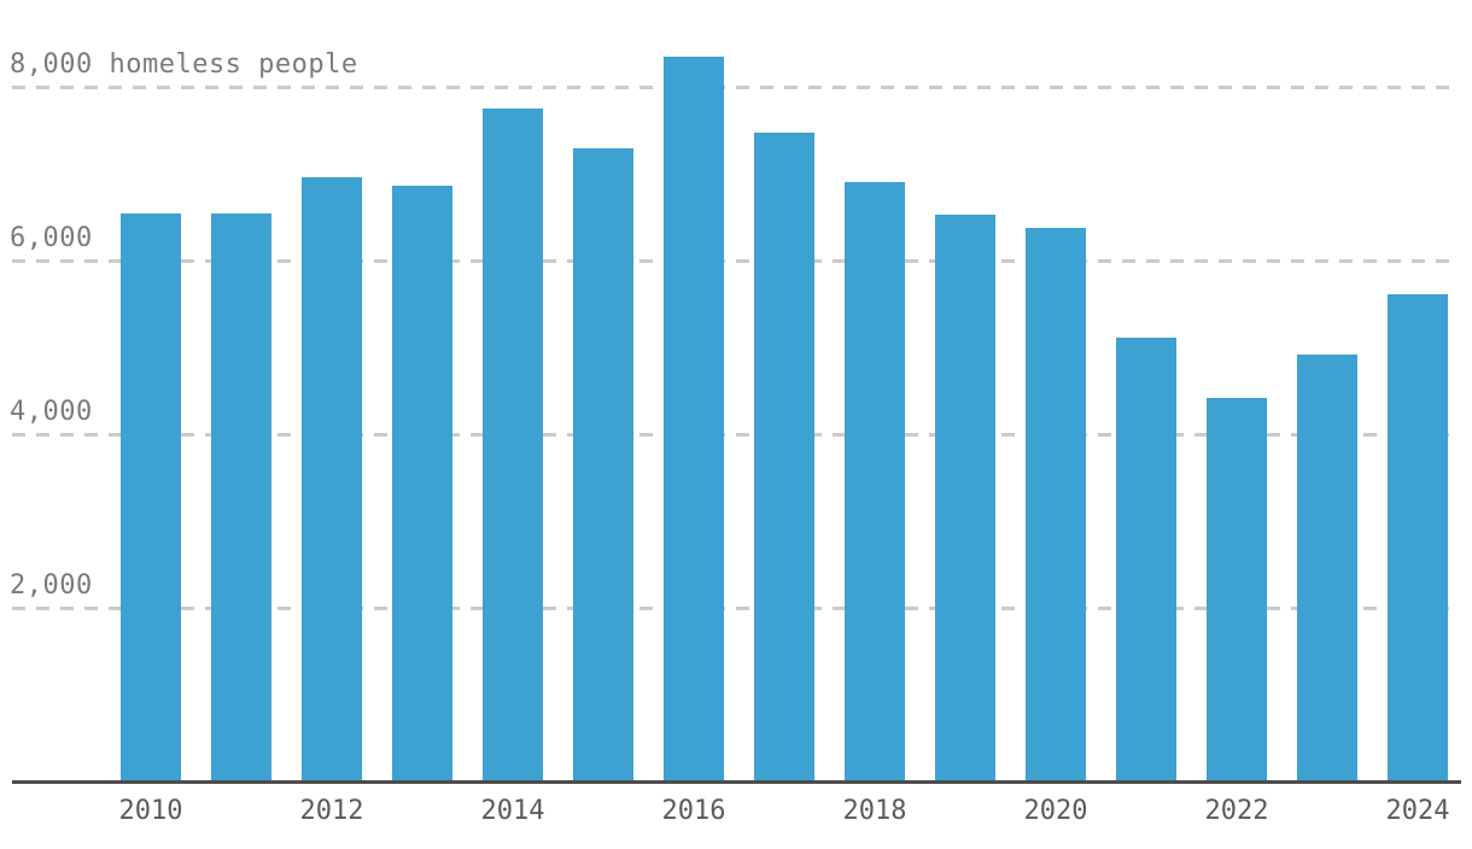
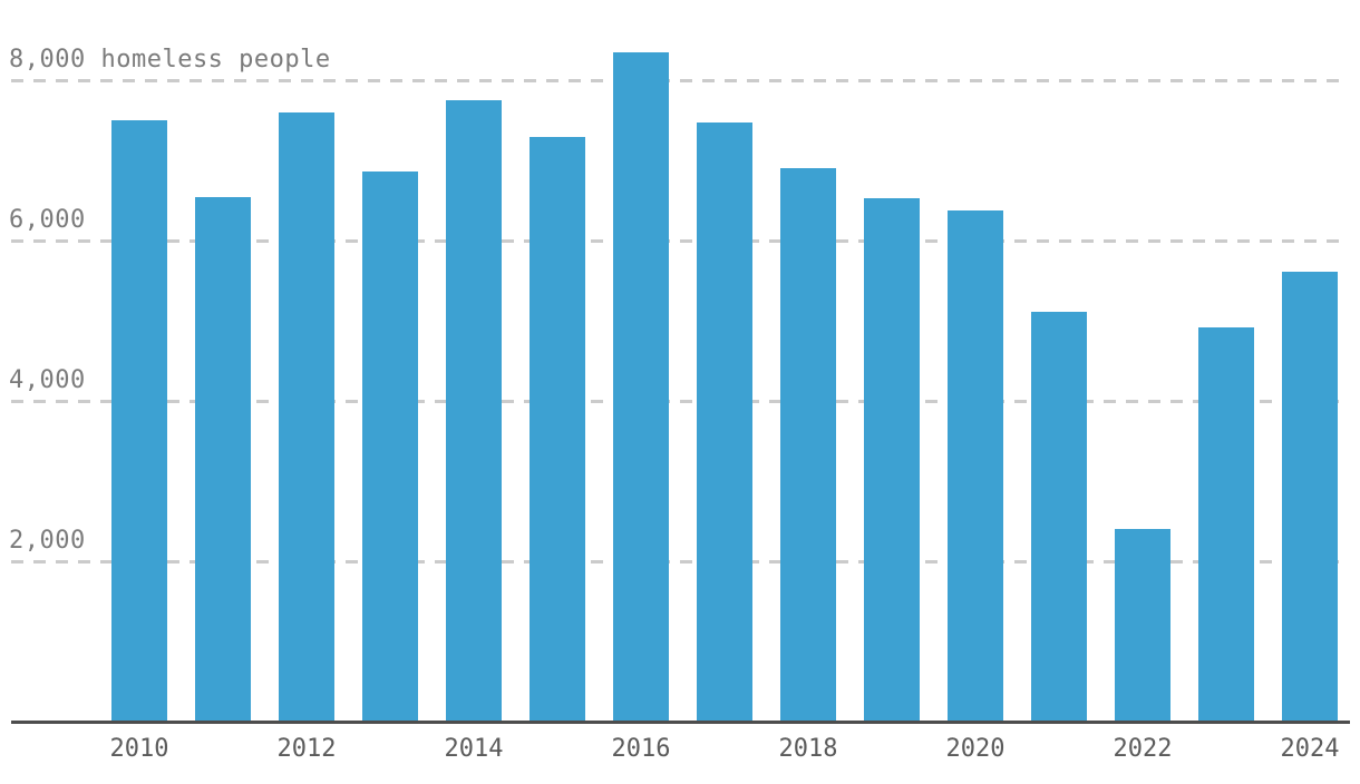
2010: 6500 -> 7500
2012: 7000 -> 7600
2022: 4400 -> 2400
